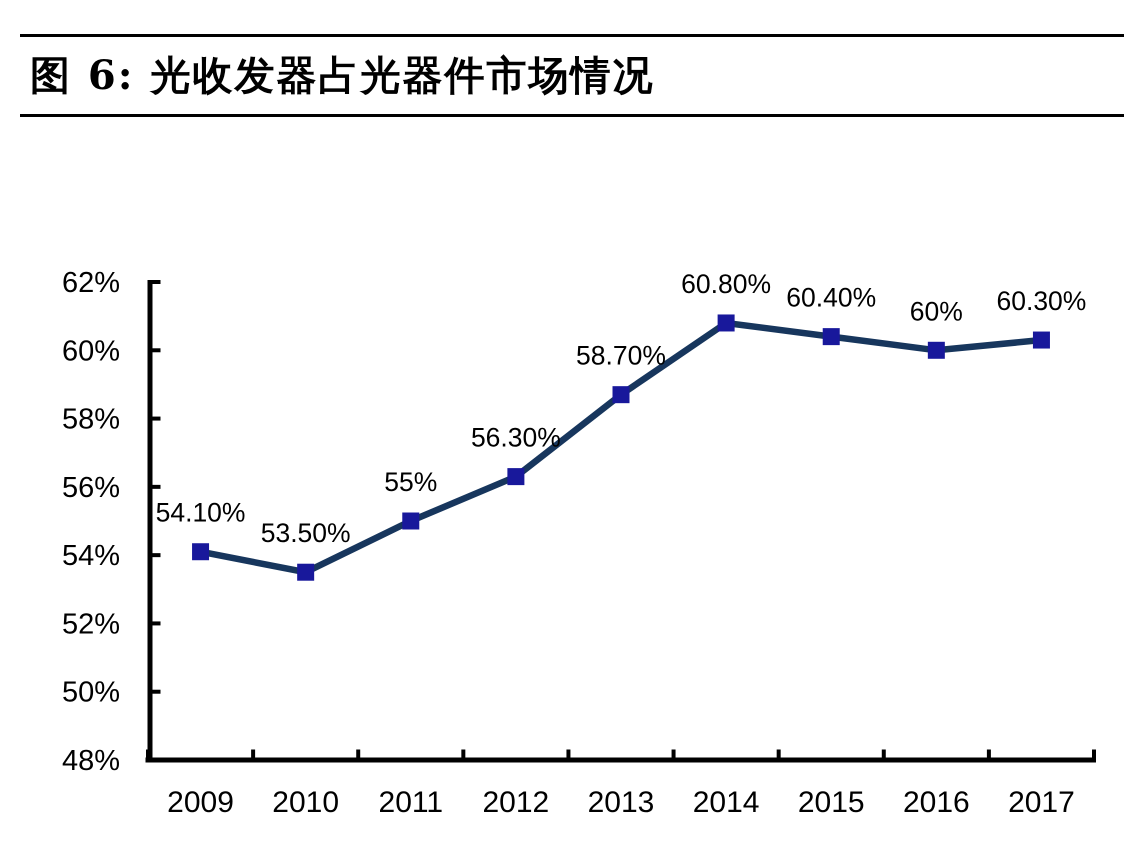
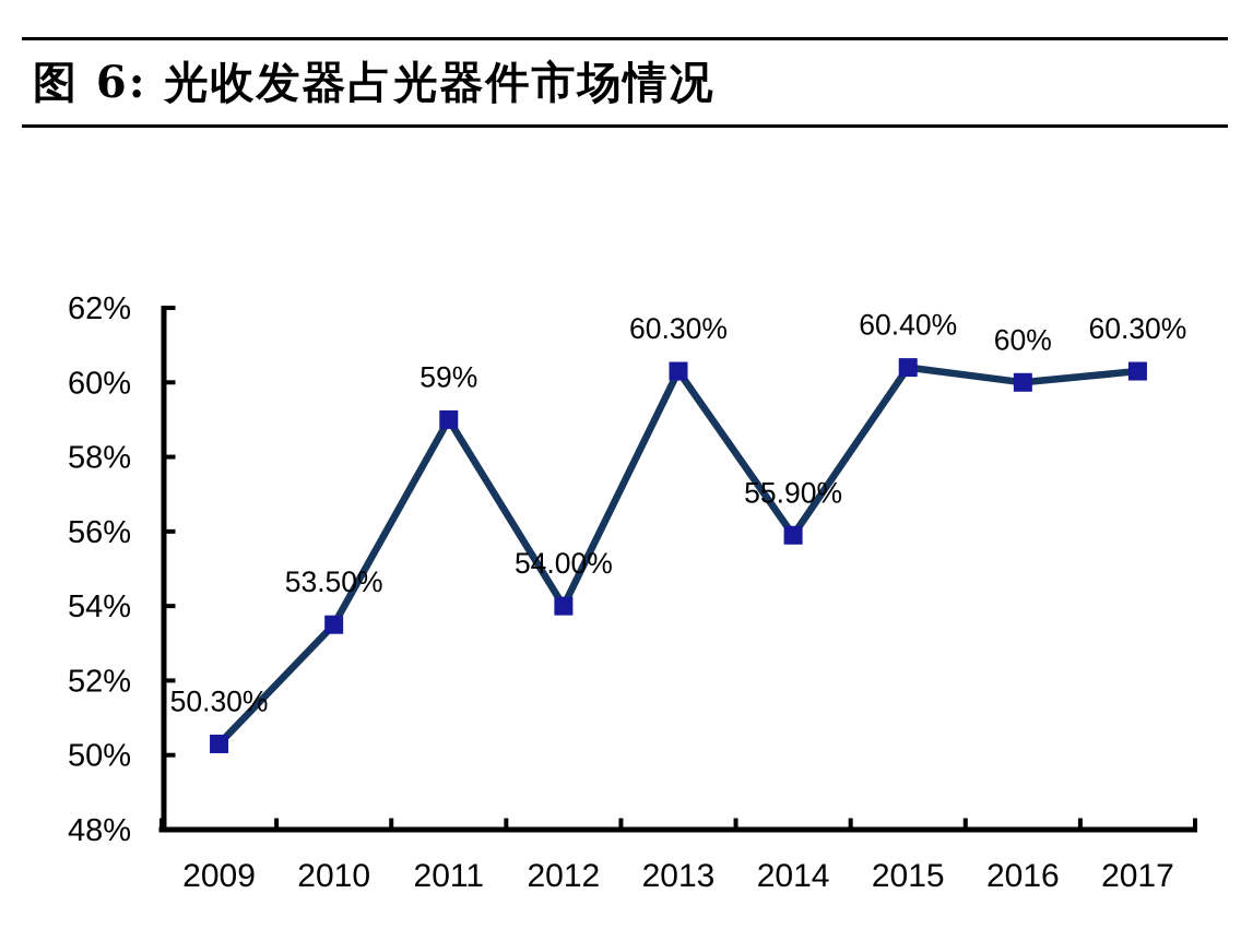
2009: 54.10% -> 50.30%
2011: 55% -> 59%
2012: 56.30% -> 54.00%
2013: 58.70% -> 60.30%
2014: 60.80% -> 55.90%
